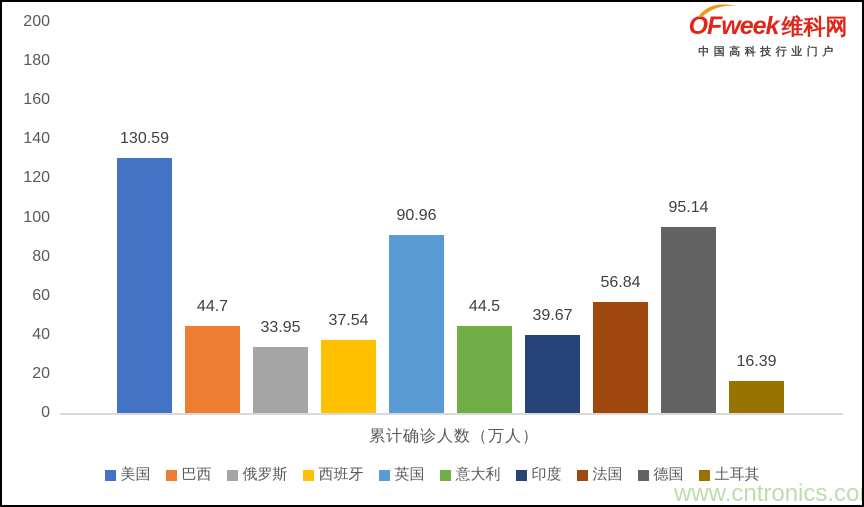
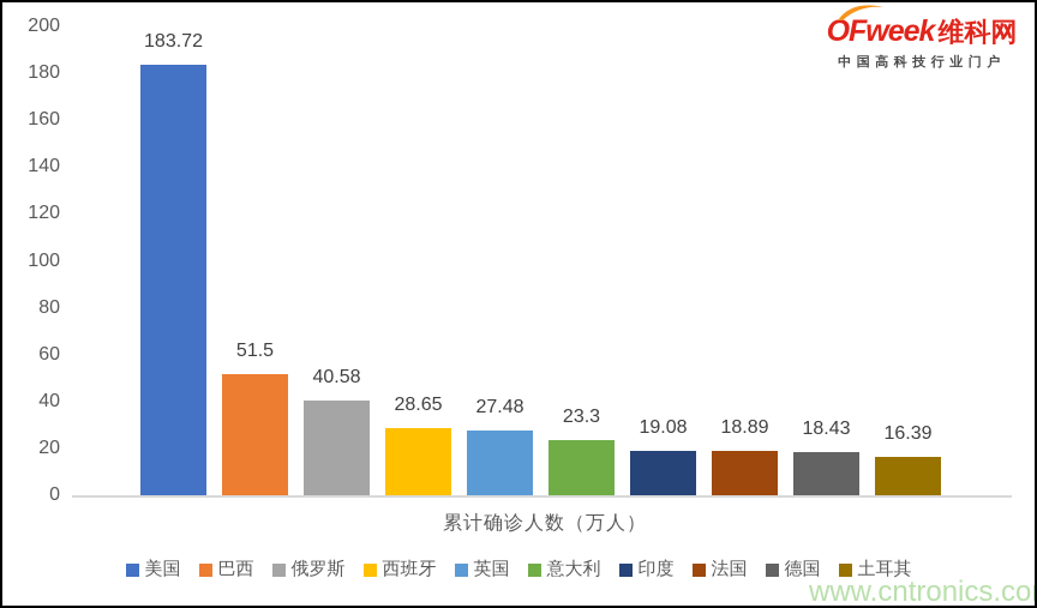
美国: 130.59 -> 183.72
巴西: 44.7 -> 51.5
俄罗斯: 33.95 -> 40.58
西班牙: 37.54 -> 28.65
英国: 90.96 -> 27.48
意大利: 44.5 -> 23.3
印度: 39.67 -> 19.08
法国: 56.84 -> 18.89
德国: 95.14 -> 18.43
